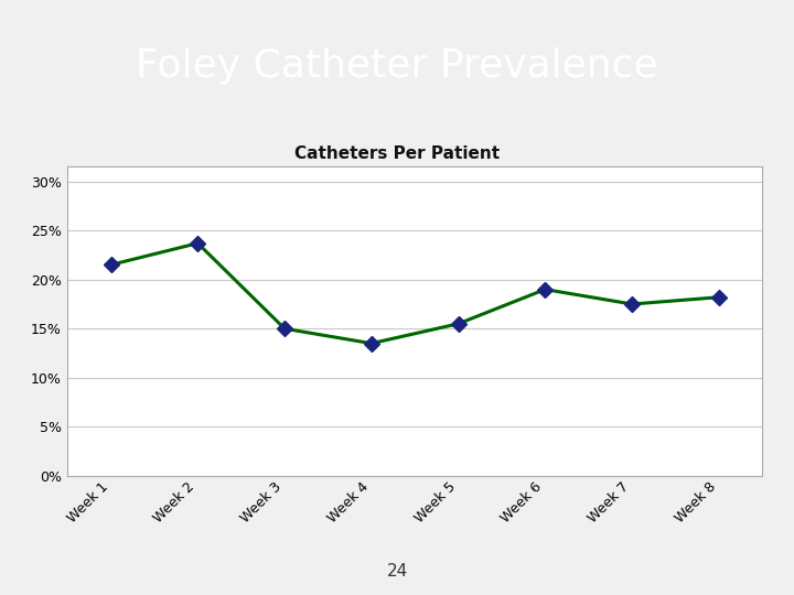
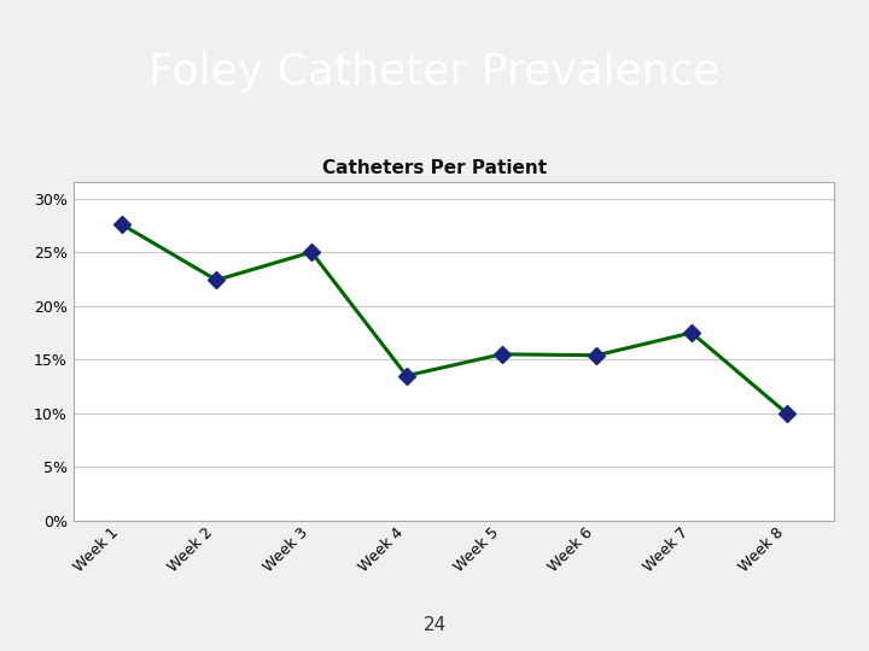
Week 1: 21.5% -> 27.6%
Week 2: 23.7% -> 22.4%
Week 3: 15.0% -> 25.0%
Week 6: 19.0% -> 15.4%
Week 8: 18.2% -> 10.0%
